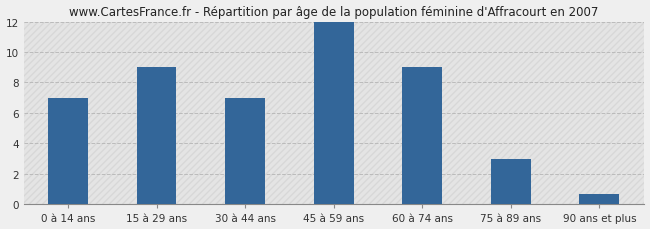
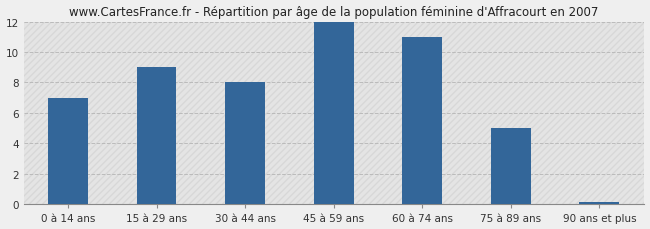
30 à 44 ans: 7.0 -> 8.0
60 à 74 ans: 9.0 -> 11.0
75 à 89 ans: 3.0 -> 5.0
90 ans et plus: 0.7 -> 0.1
